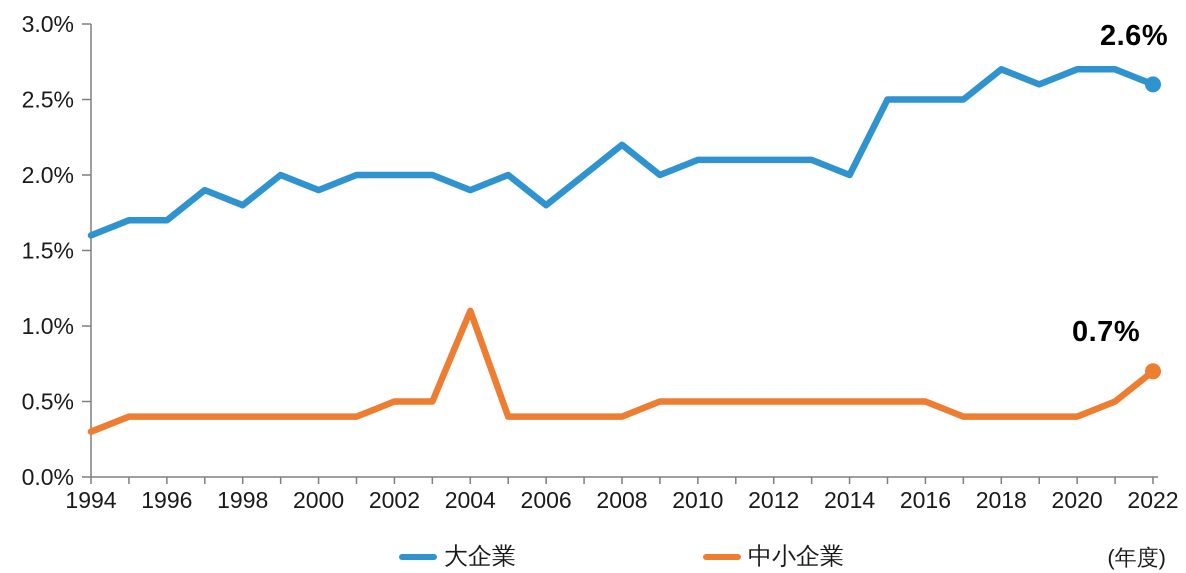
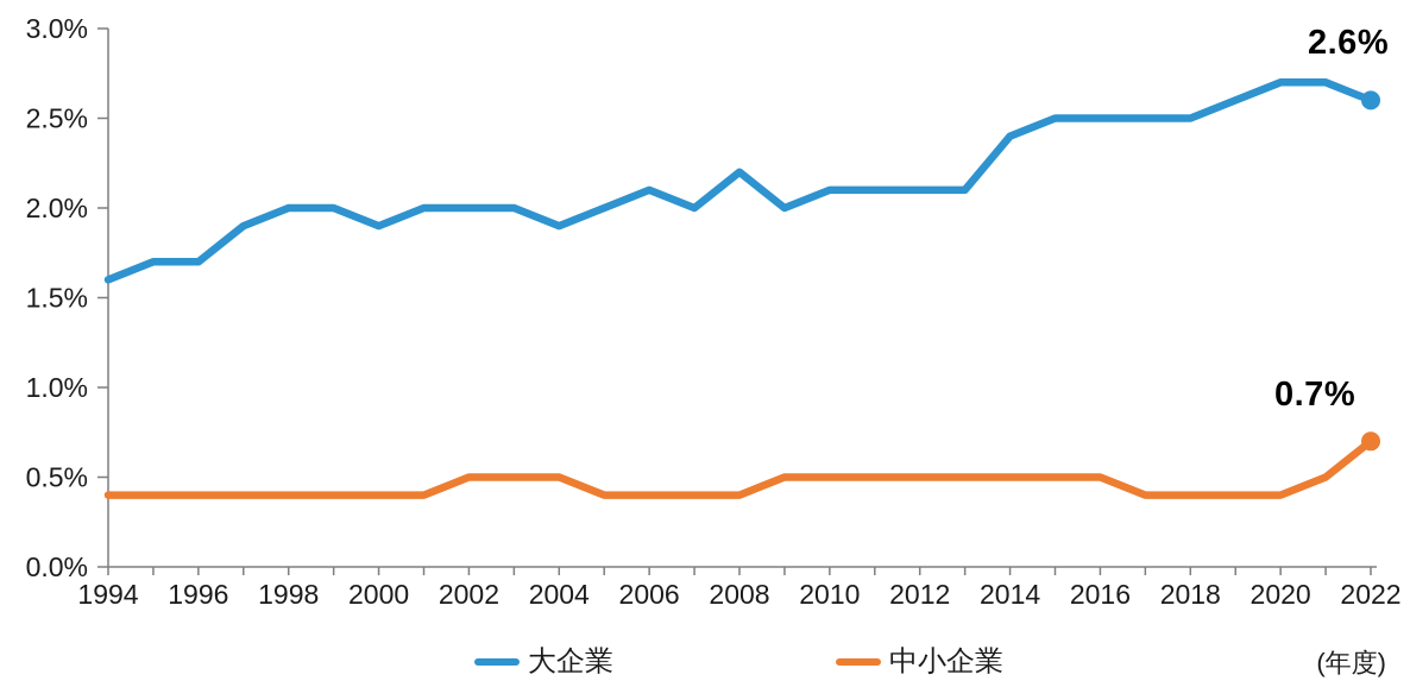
中小企業/1994: 0.3% -> 0.4%
大企業/1998: 1.8% -> 2.0%
中小企業/2004: 1.1% -> 0.5%
大企業/2006: 1.8% -> 2.1%
大企業/2014: 2.0% -> 2.4%
大企業/2018: 2.7% -> 2.5%
